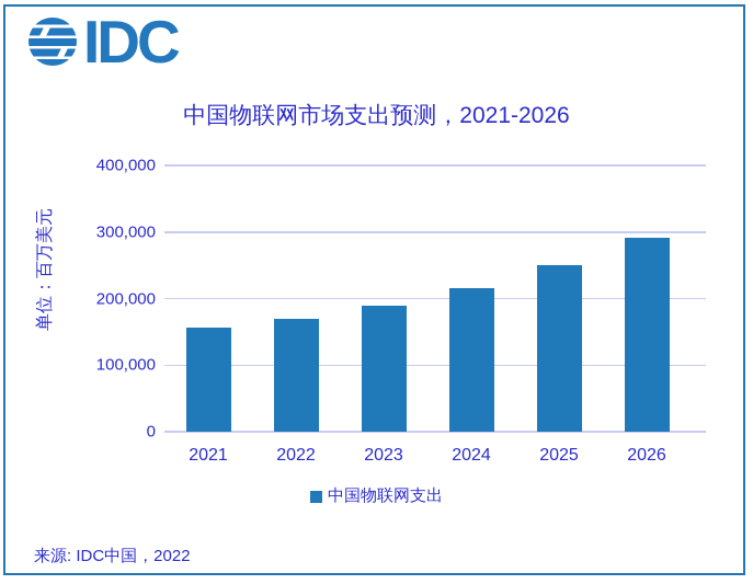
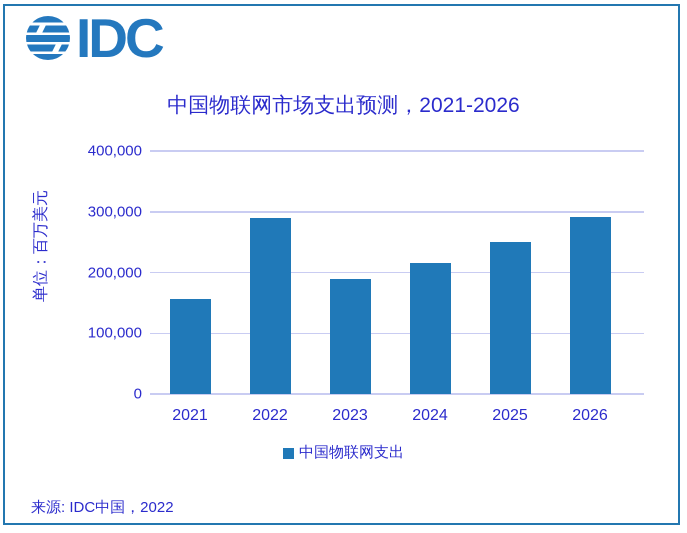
2022: 170000 -> 290000
